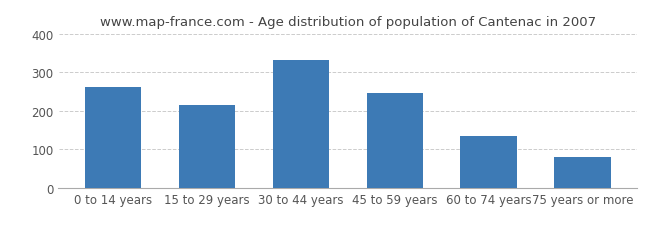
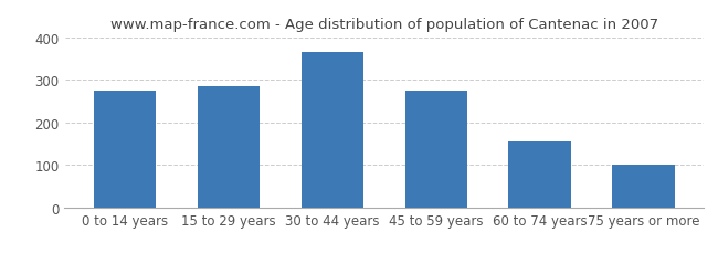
0 to 14 years: 261 -> 275
15 to 29 years: 215 -> 285
30 to 44 years: 330 -> 365
45 to 59 years: 245 -> 275
60 to 74 years: 135 -> 155
75 years or more: 80 -> 100
